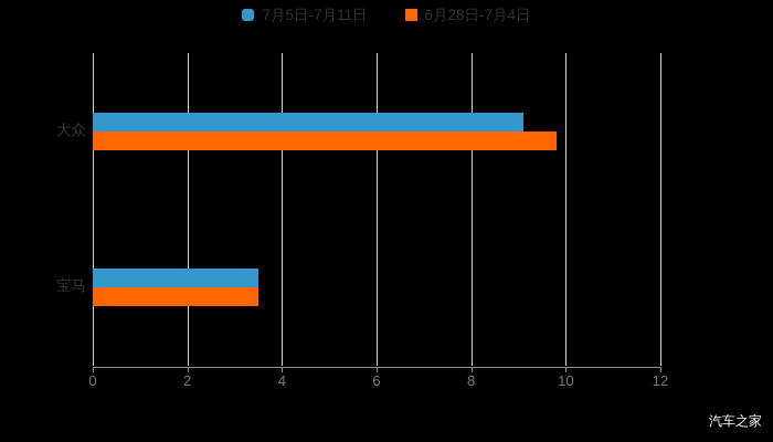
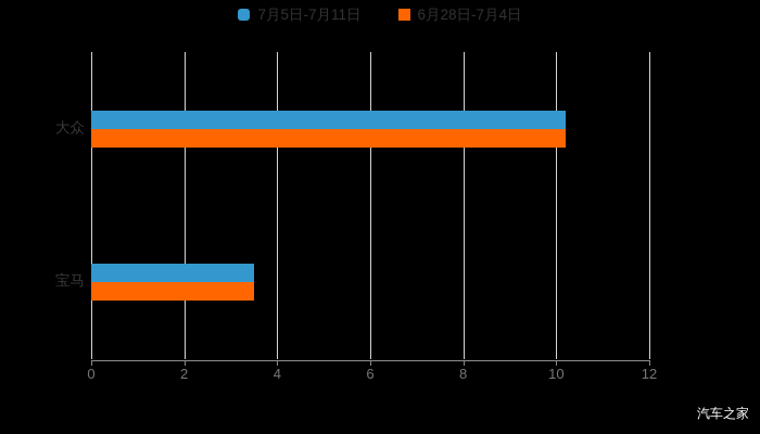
7月5日-7月11日/大众: 9.1 -> 10.2
6月28日-7月4日/大众: 9.8 -> 10.2
